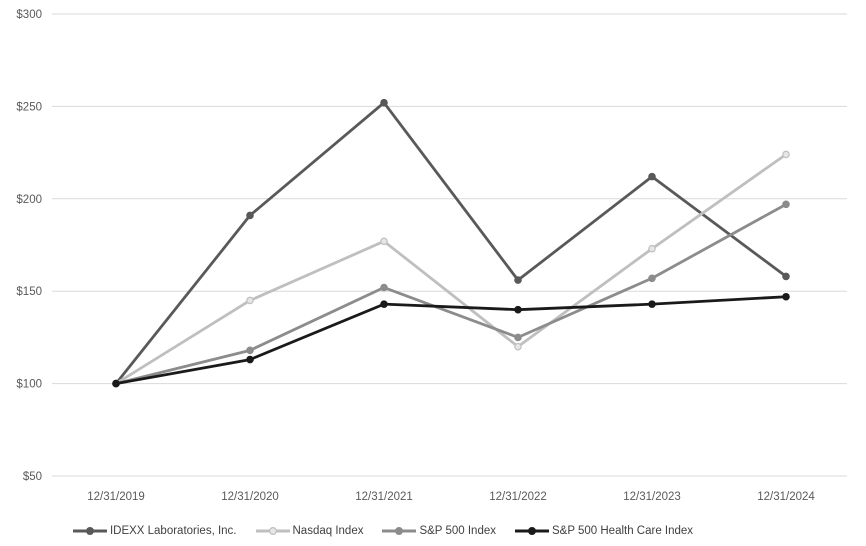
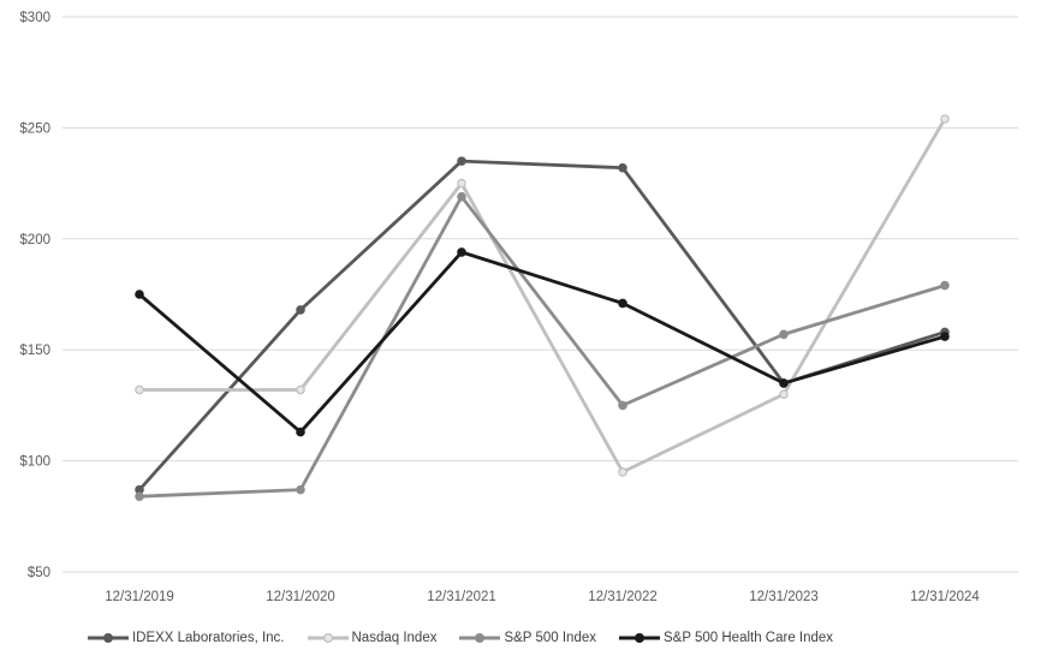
IDEXX Laboratories, Inc./12/31/2019: $100 -> $87
Nasdaq Index/12/31/2019: $100 -> $132
S&P 500 Index/12/31/2019: $100 -> $84
S&P 500 Health Care Index/12/31/2019: $100 -> $175
IDEXX Laboratories, Inc./12/31/2020: $191 -> $168
Nasdaq Index/12/31/2020: $145 -> $132
S&P 500 Index/12/31/2020: $118 -> $87
IDEXX Laboratories, Inc./12/31/2021: $252 -> $235
Nasdaq Index/12/31/2021: $177 -> $225
S&P 500 Index/12/31/2021: $152 -> $219
S&P 500 Health Care Index/12/31/2021: $143 -> $194
IDEXX Laboratories, Inc./12/31/2022: $156 -> $232
Nasdaq Index/12/31/2022: $120 -> $95
S&P 500 Health Care Index/12/31/2022: $140 -> $171
IDEXX Laboratories, Inc./12/31/2023: $212 -> $135
Nasdaq Index/12/31/2023: $173 -> $130
S&P 500 Health Care Index/12/31/2023: $143 -> $135
Nasdaq Index/12/31/2024: $224 -> $254
S&P 500 Index/12/31/2024: $197 -> $179
S&P 500 Health Care Index/12/31/2024: $147 -> $156
